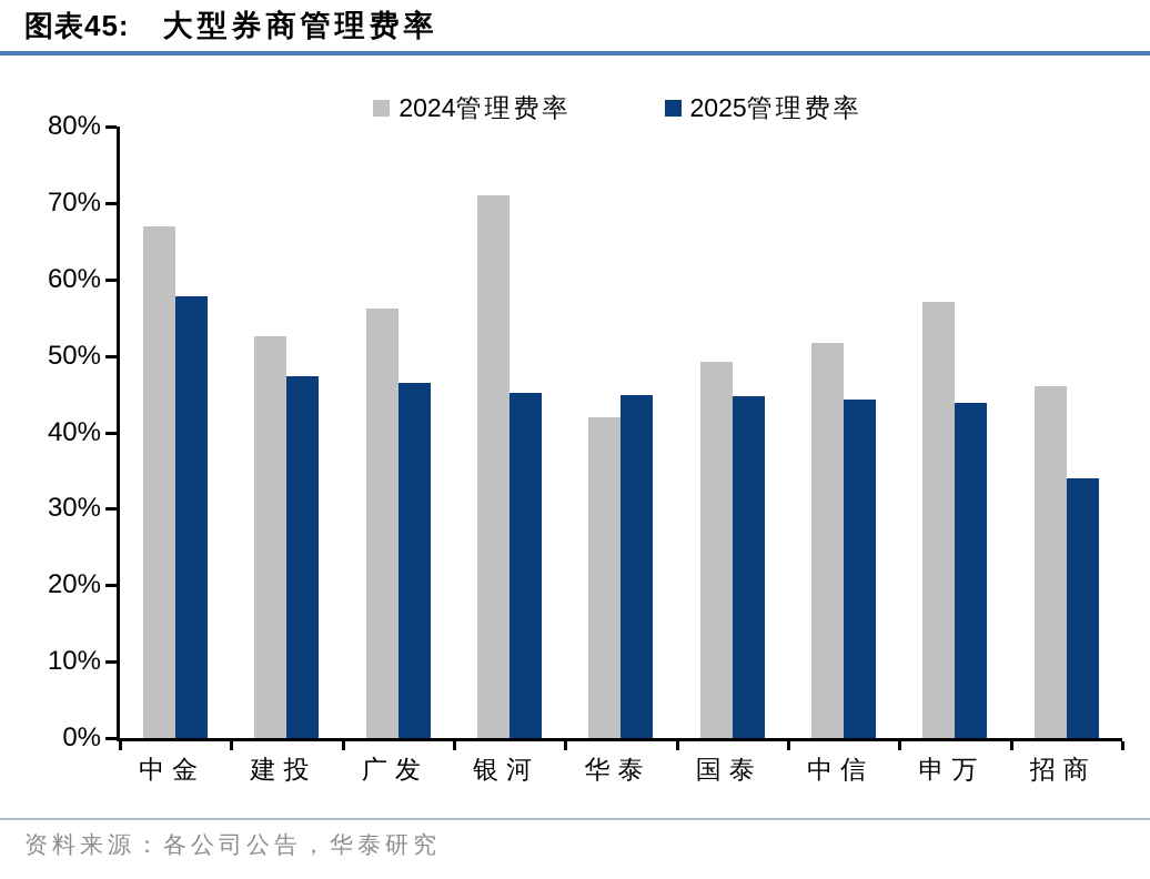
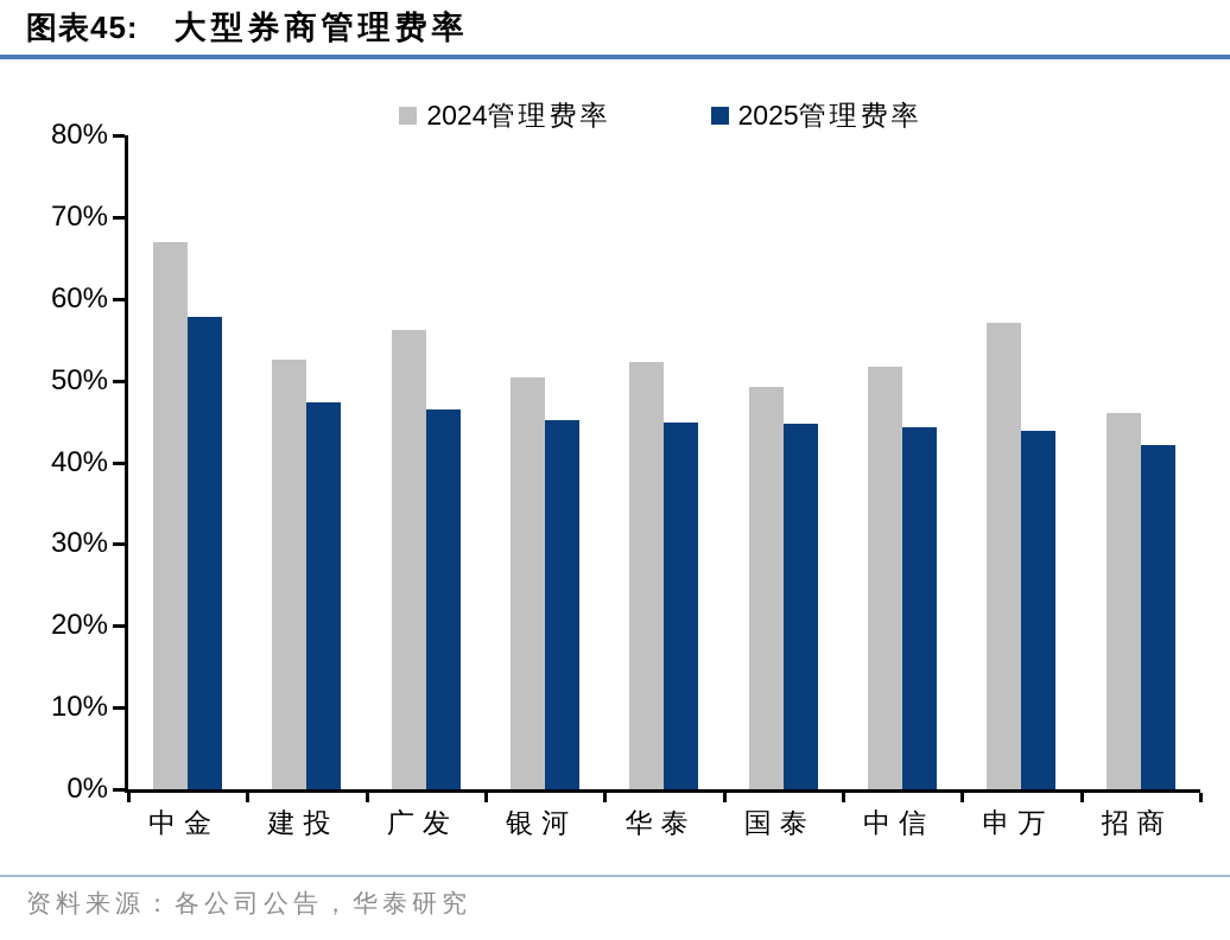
2024管理费率/银河: 71% -> 50%
2024管理费率/华泰: 42% -> 52%
2025管理费率/招商: 34% -> 42%
